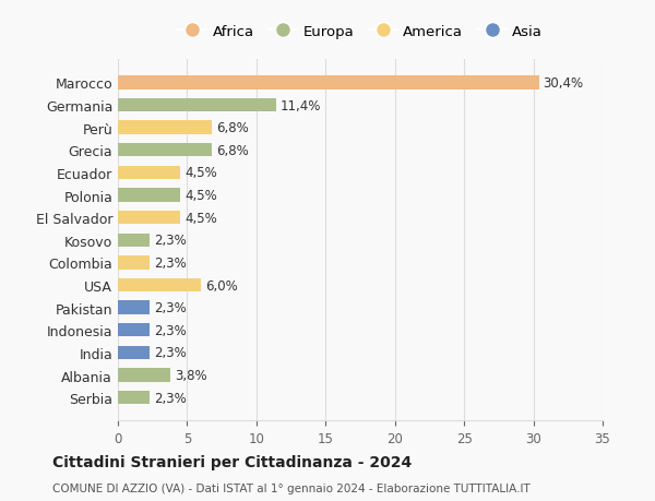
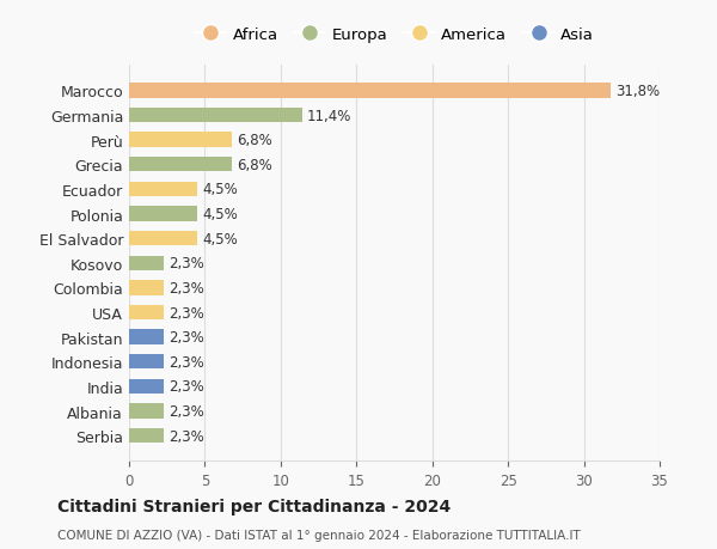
Marocco: 30,4% -> 31,8%
USA: 6,0% -> 2,3%
Albania: 3,8% -> 2,3%
